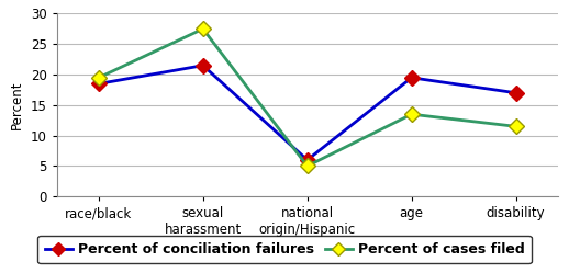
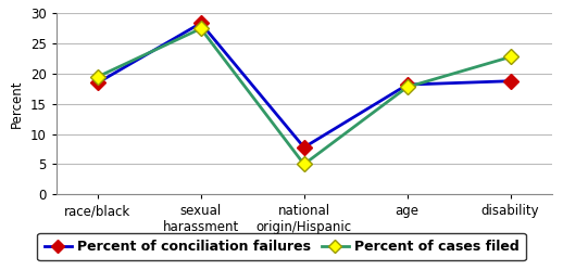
Percent of conciliation failures/sexual harassment: 21.5 -> 28.4
Percent of conciliation failures/national origin/Hispanic: 6.0 -> 7.8
Percent of conciliation failures/age: 19.5 -> 18.2
Percent of cases filed/age: 13.5 -> 17.8
Percent of conciliation failures/disability: 17.0 -> 18.8
Percent of cases filed/disability: 11.5 -> 22.8
